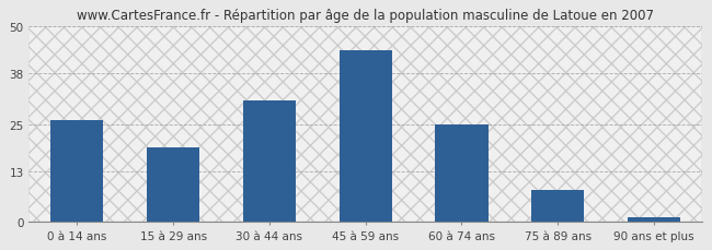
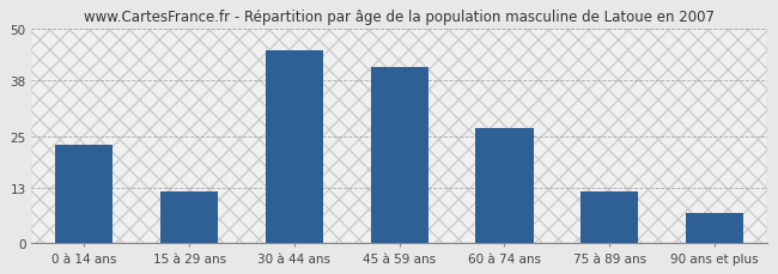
0 à 14 ans: 26 -> 23
15 à 29 ans: 19 -> 12
30 à 44 ans: 31 -> 45
45 à 59 ans: 44 -> 41
60 à 74 ans: 25 -> 27
75 à 89 ans: 8 -> 12
90 ans et plus: 1 -> 7
